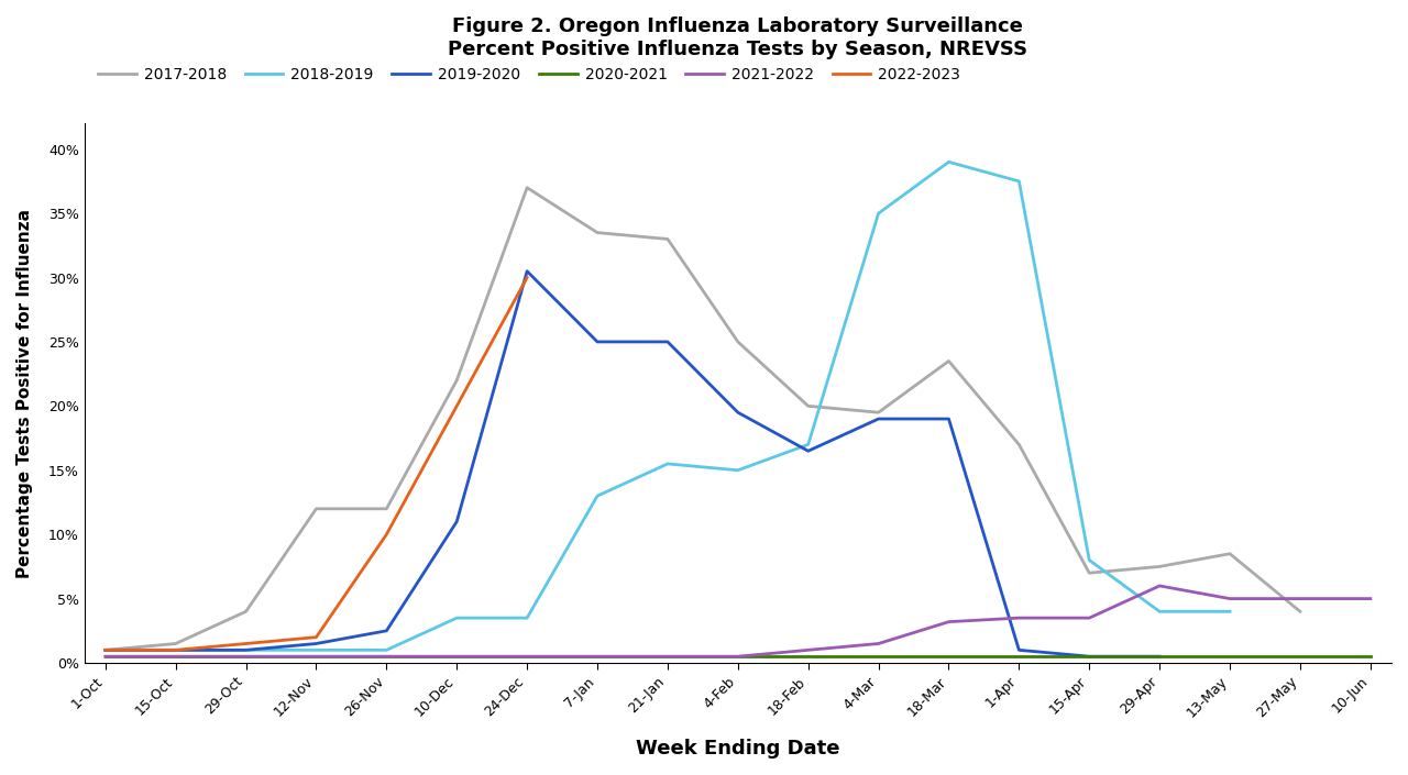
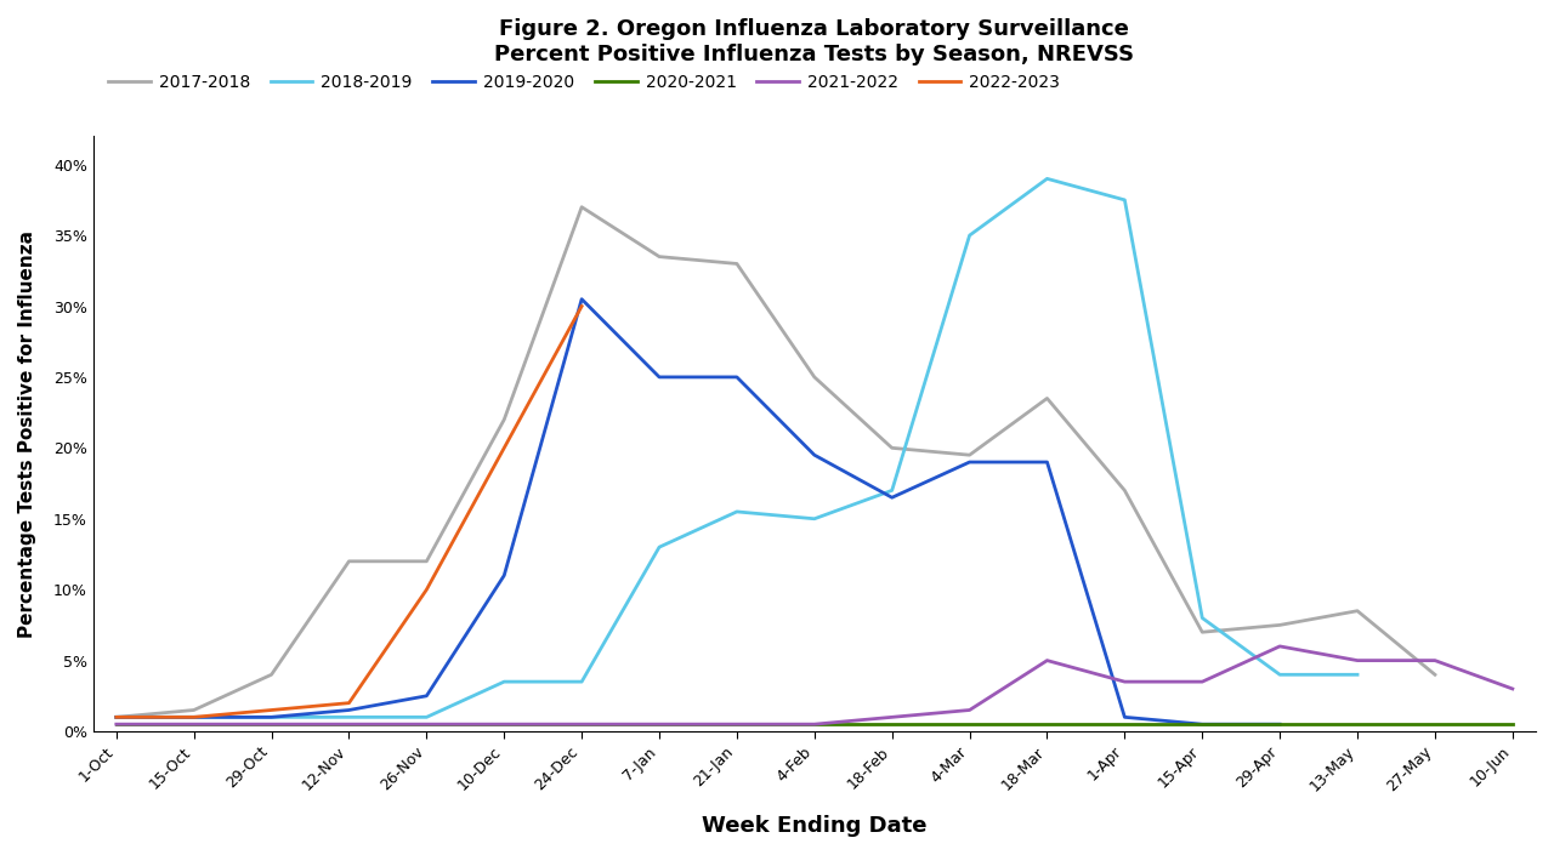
2021-2022/18-Mar: 3.2% -> 5.0%
2021-2022/10-Jun: 5.0% -> 3.0%
